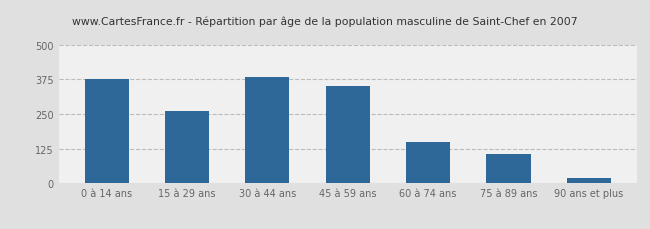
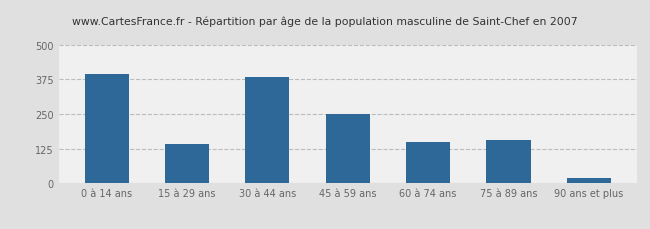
0 à 14 ans: 376 -> 395
15 à 29 ans: 262 -> 140
45 à 59 ans: 352 -> 250
75 à 89 ans: 105 -> 155
